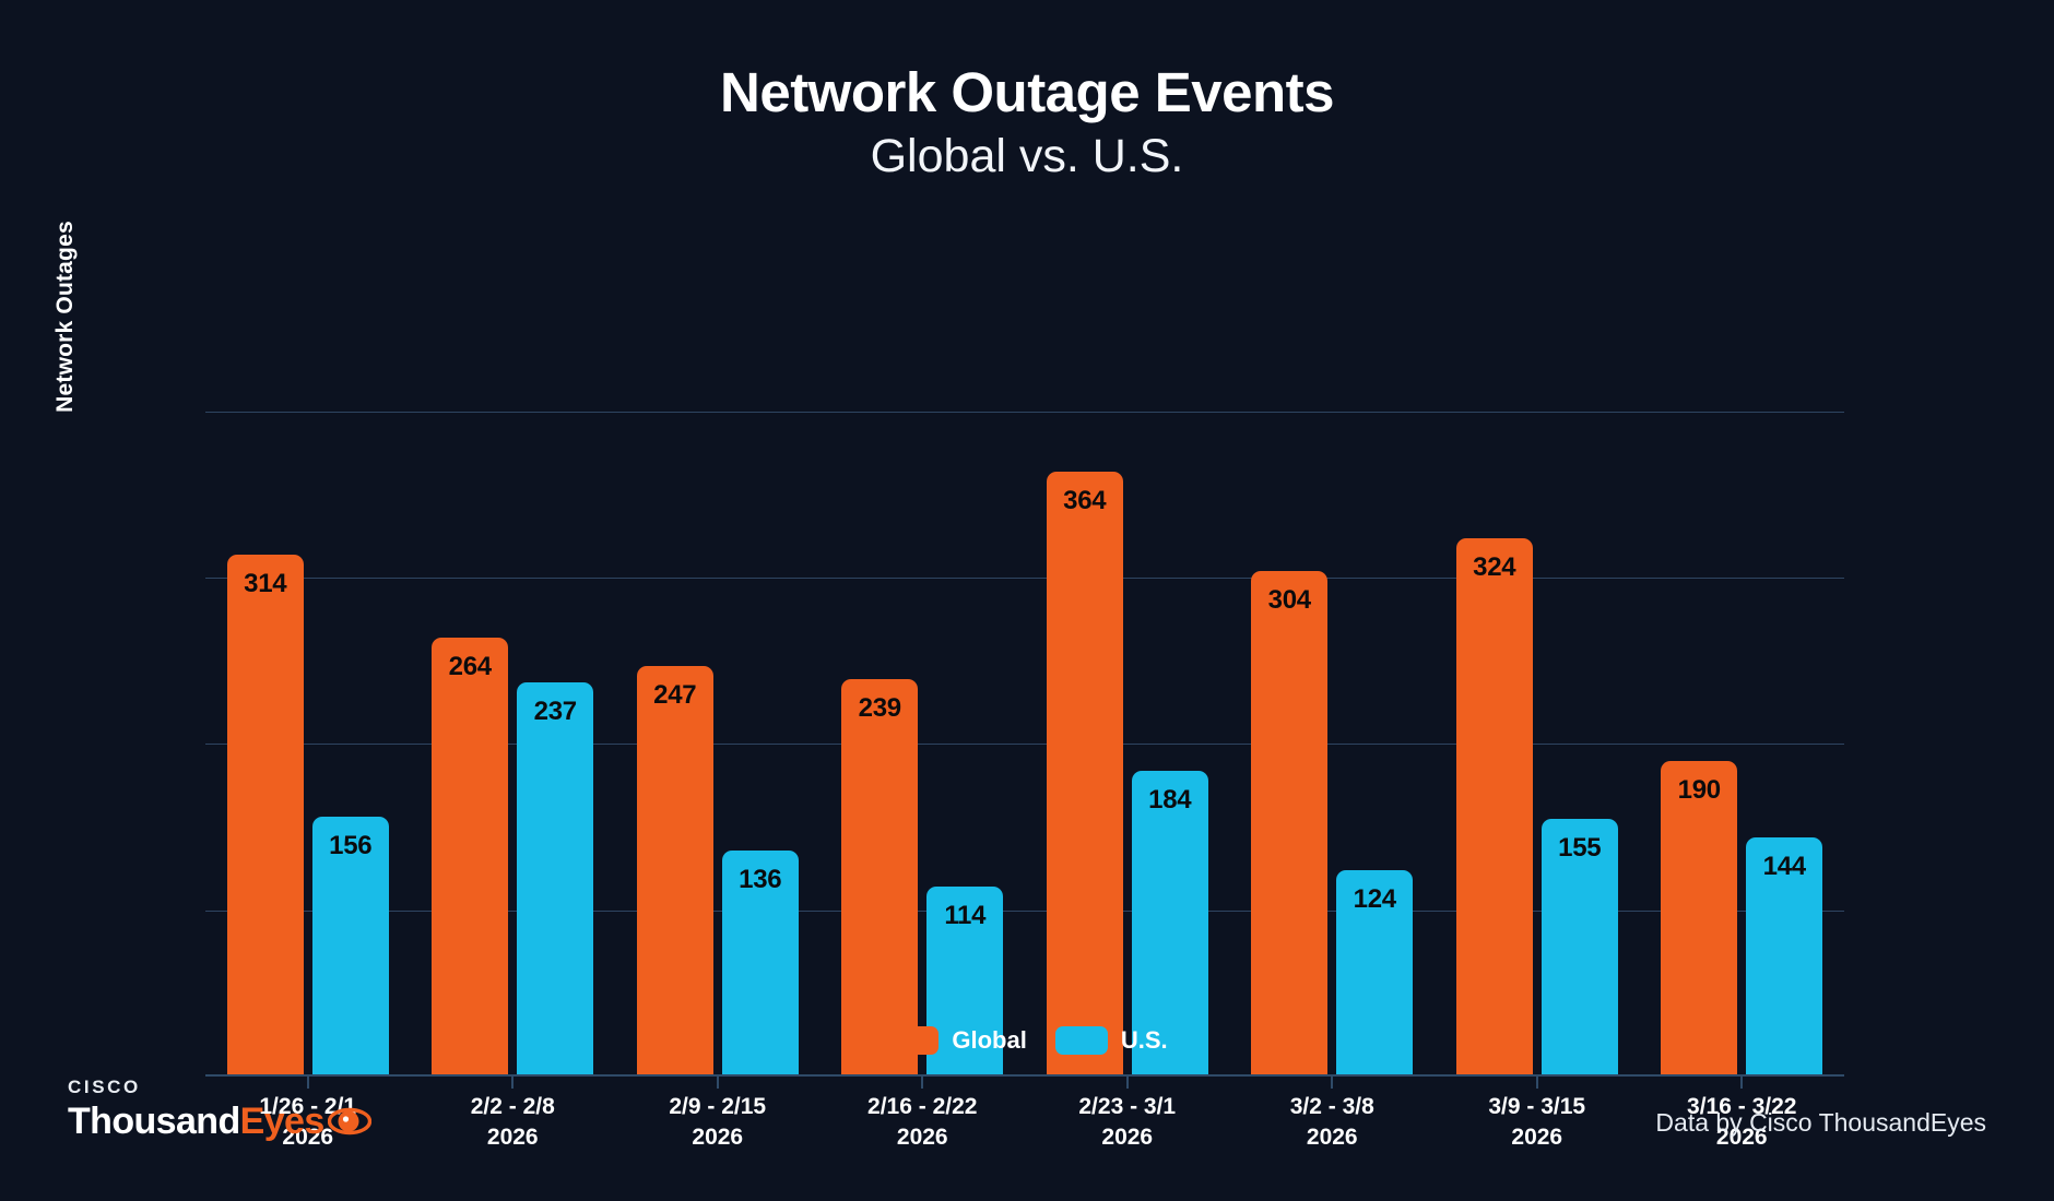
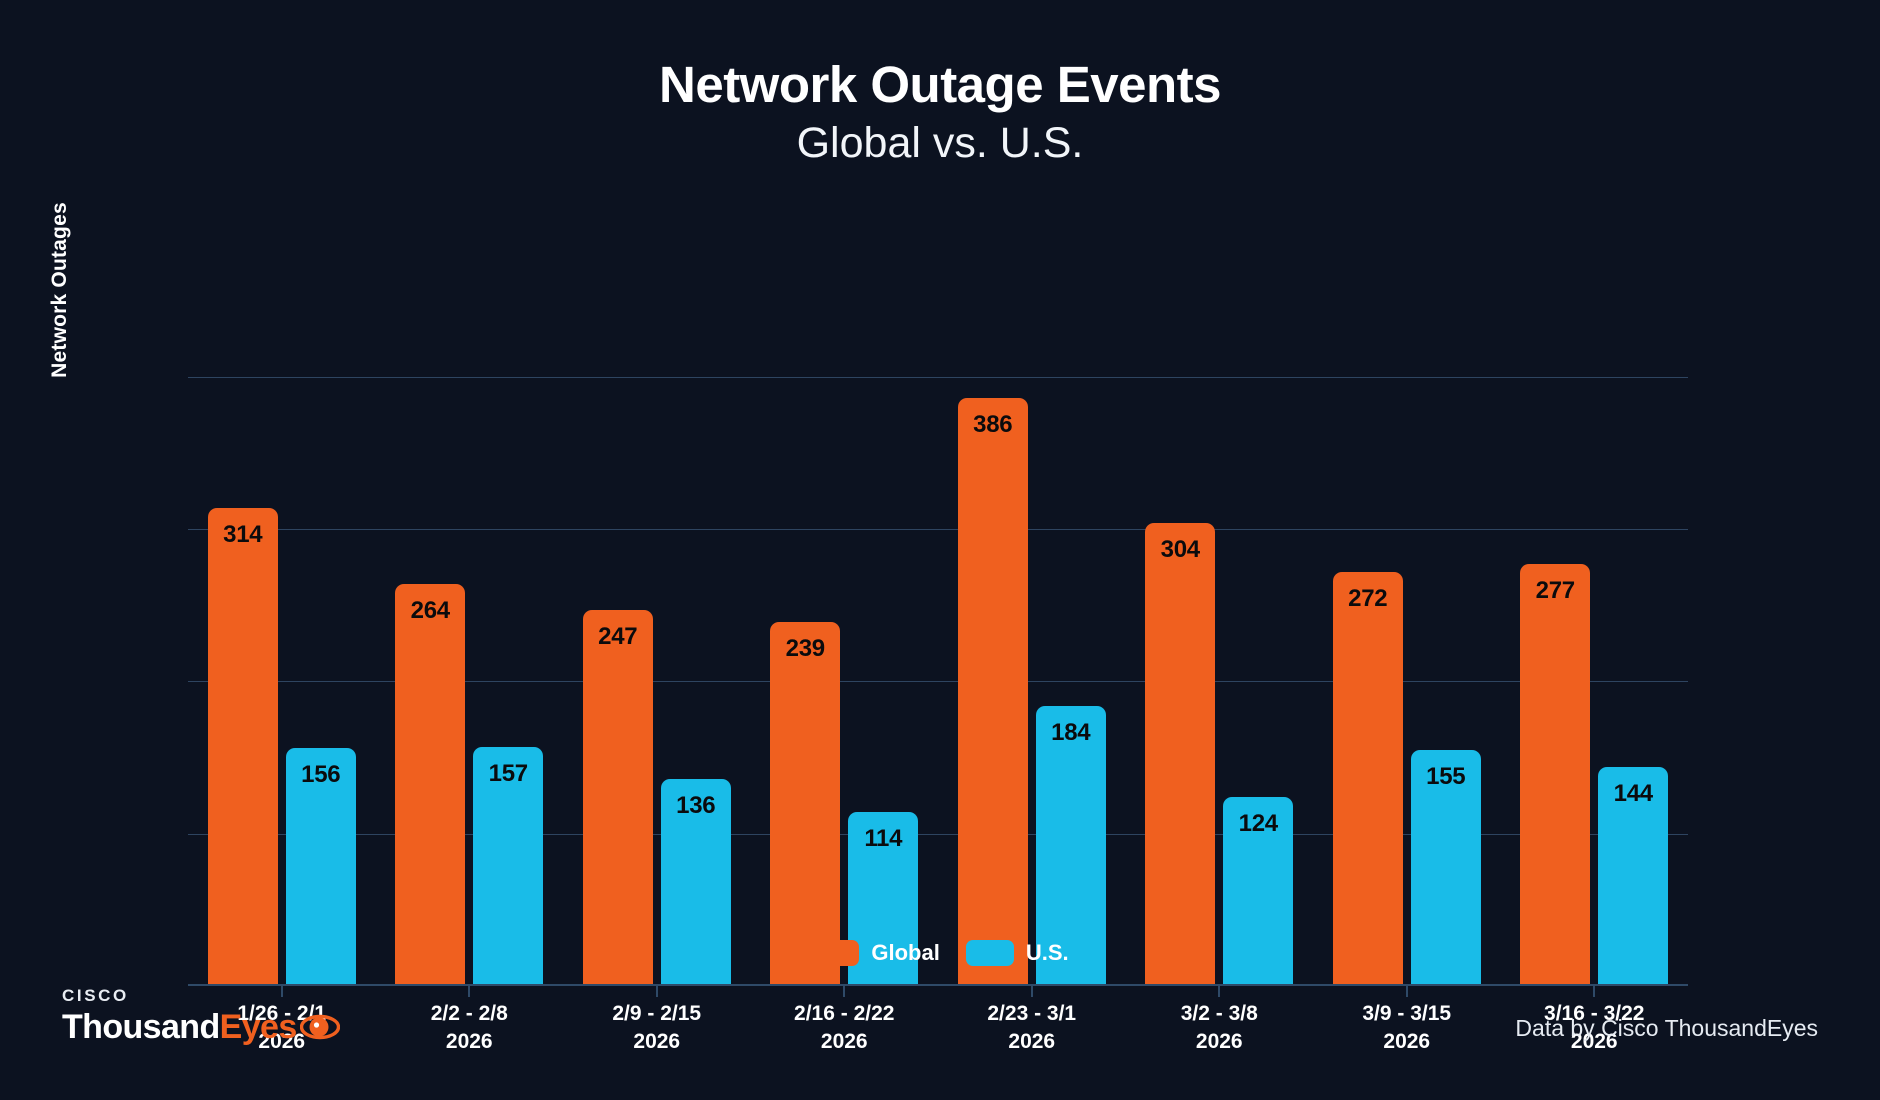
U.S./2/2 - 2/8 2026: 237 -> 157
Global/2/23 - 3/1 2026: 364 -> 386
Global/3/9 - 3/15 2026: 324 -> 272
Global/3/16 - 3/22 2026: 190 -> 277
